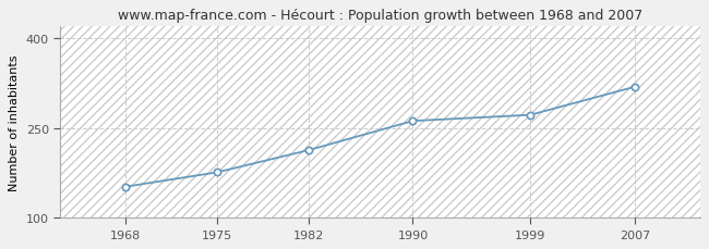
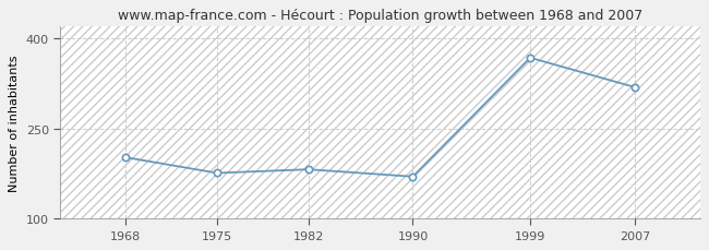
1968: 152 -> 202
1982: 213 -> 182
1990: 262 -> 170
1999: 272 -> 368
